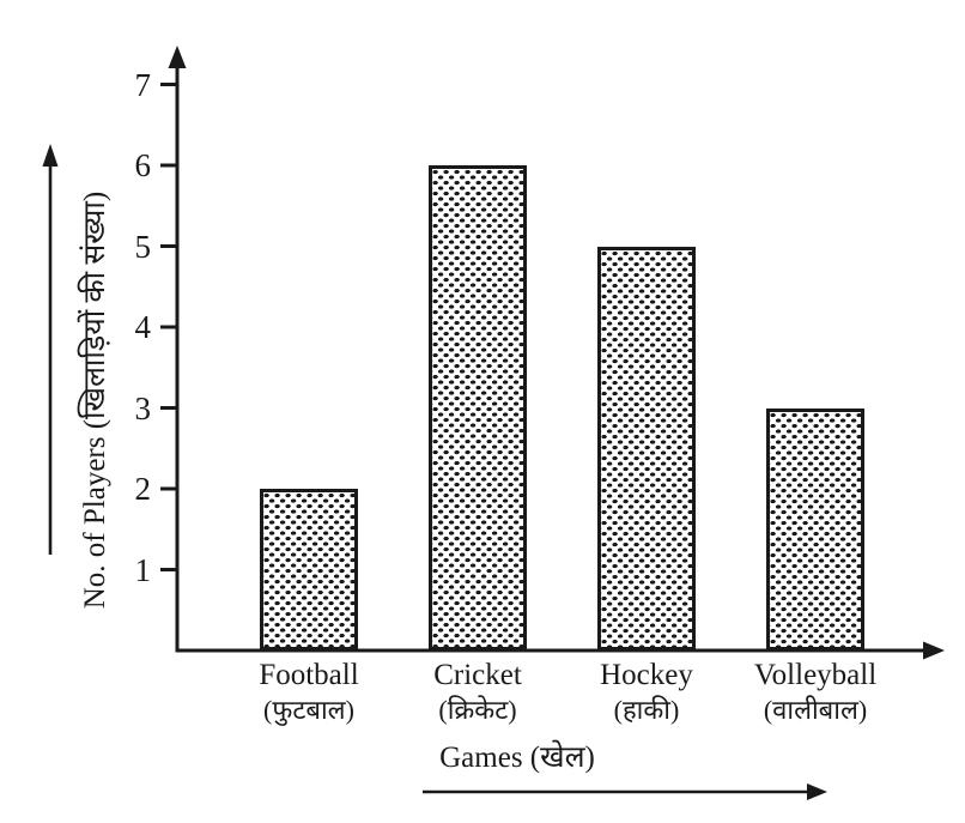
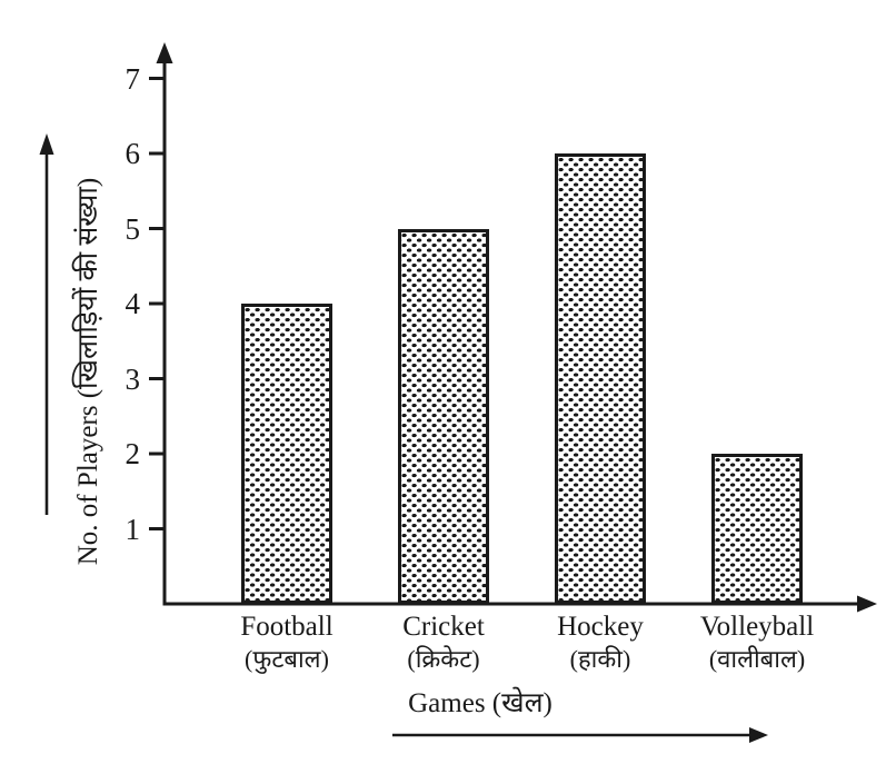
Football: 2 -> 4
Cricket: 6 -> 5
Hockey: 5 -> 6
Volleyball: 3 -> 2
